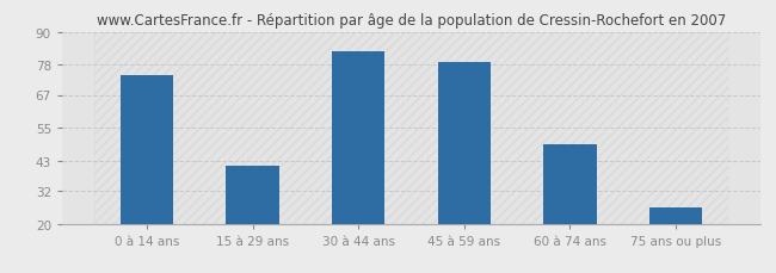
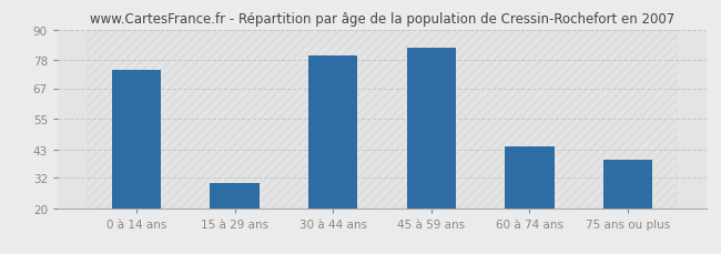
15 à 29 ans: 41 -> 30
30 à 44 ans: 83 -> 80
45 à 59 ans: 79 -> 83
60 à 74 ans: 49 -> 44
75 ans ou plus: 26 -> 39
